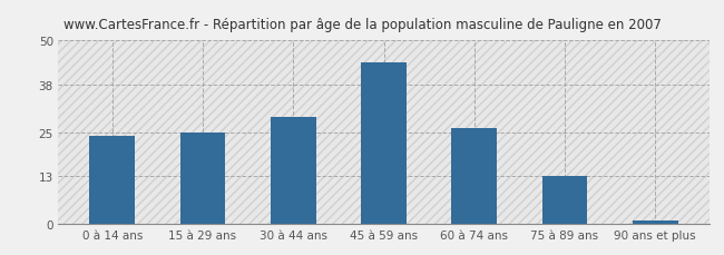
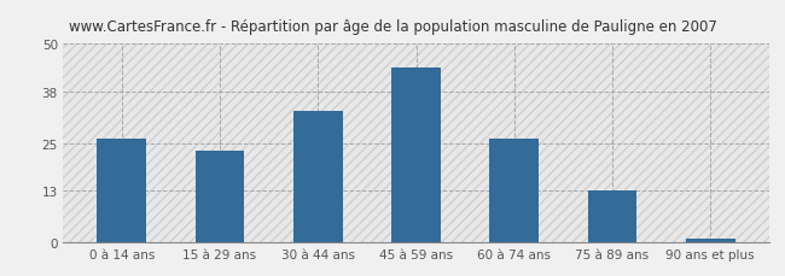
0 à 14 ans: 24 -> 26
15 à 29 ans: 25 -> 23
30 à 44 ans: 29 -> 33
